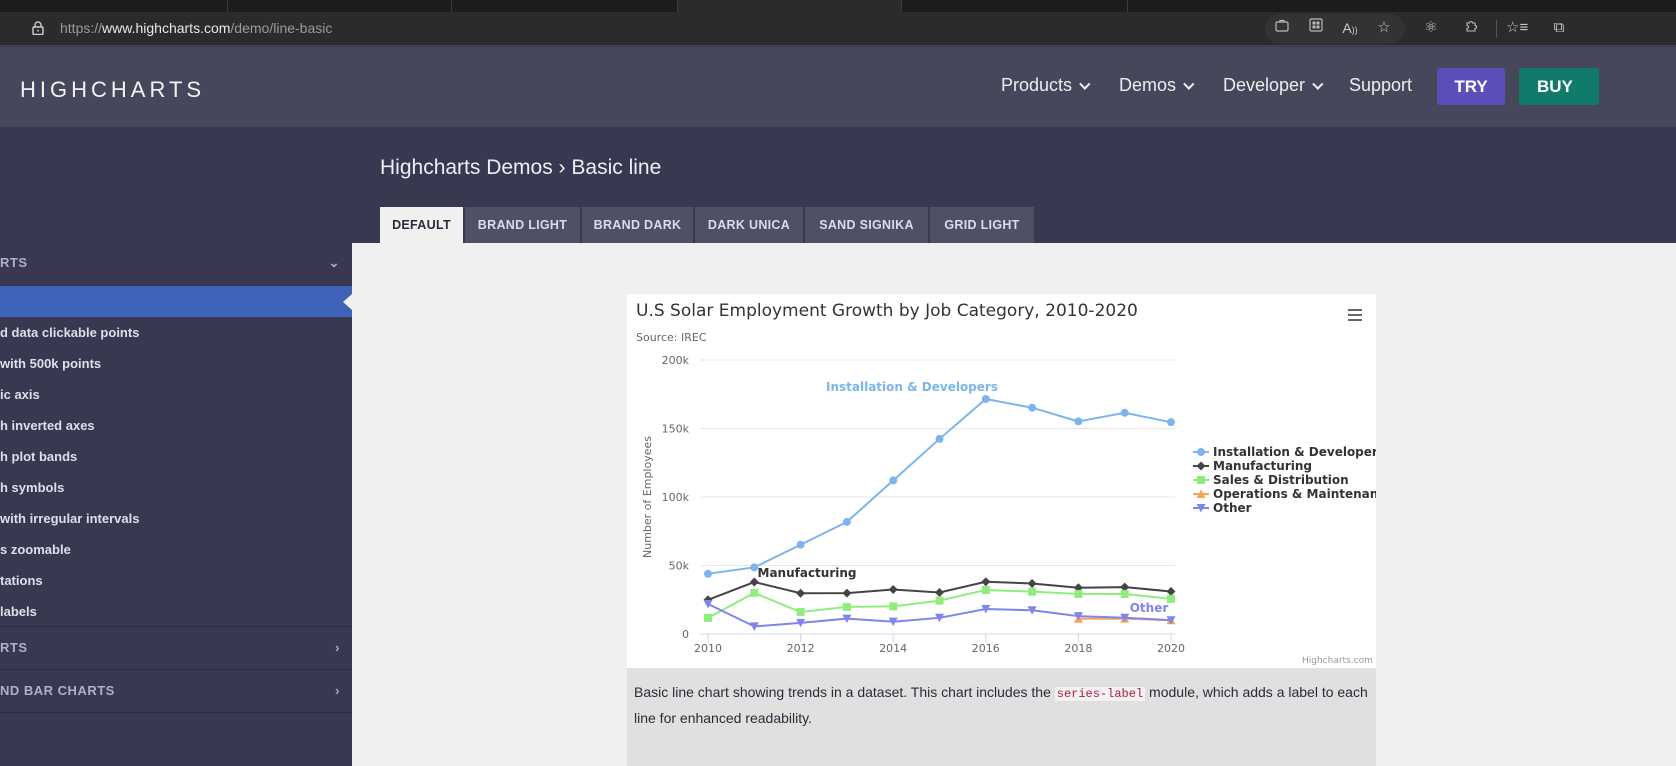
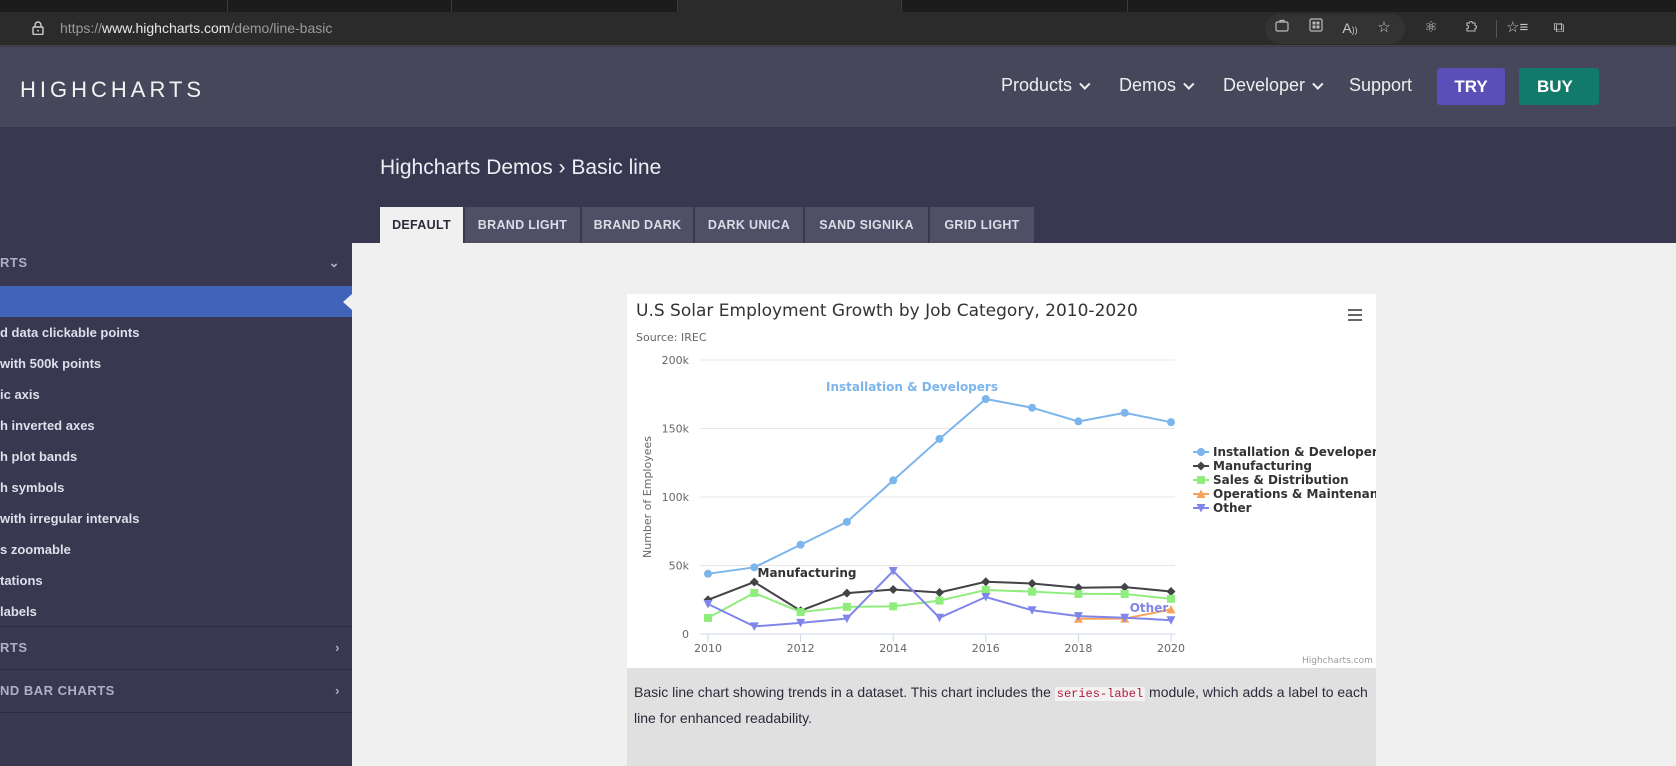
Manufacturing/2012: 30k -> 17k
Other/2014: 9k -> 46k
Other/2016: 18k -> 27k
Operations & Maintenance/2020: 10k -> 18k
